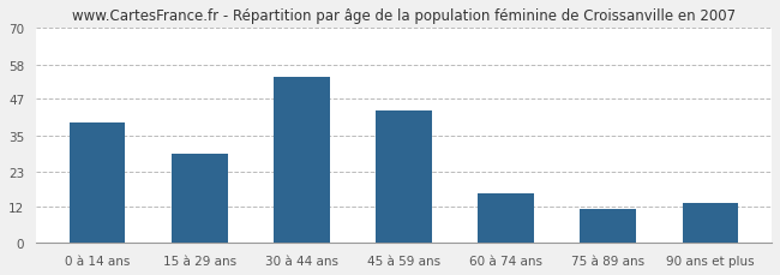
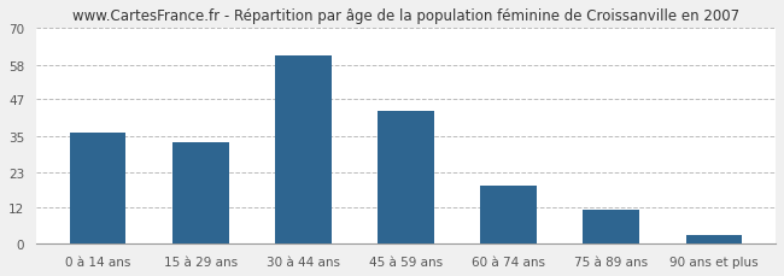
0 à 14 ans: 39 -> 36
15 à 29 ans: 29 -> 33
30 à 44 ans: 54 -> 61
60 à 74 ans: 16 -> 19
90 ans et plus: 13 -> 3
